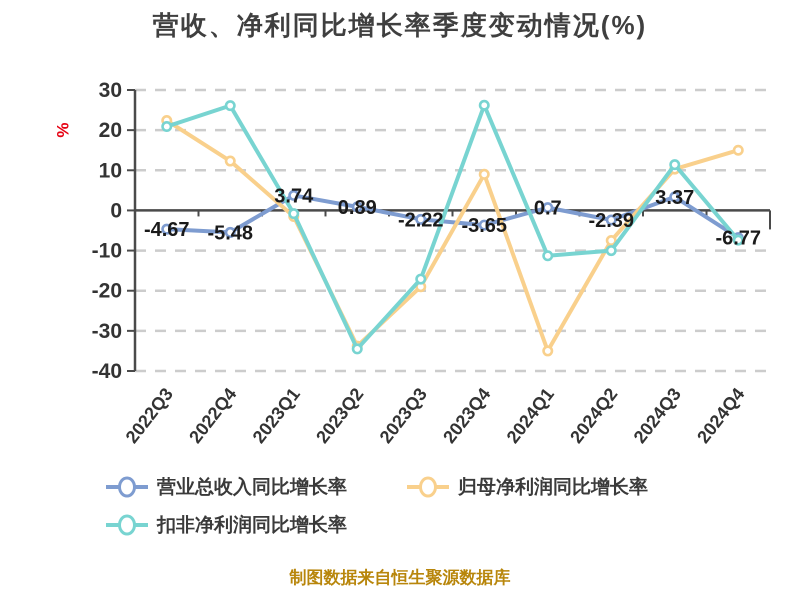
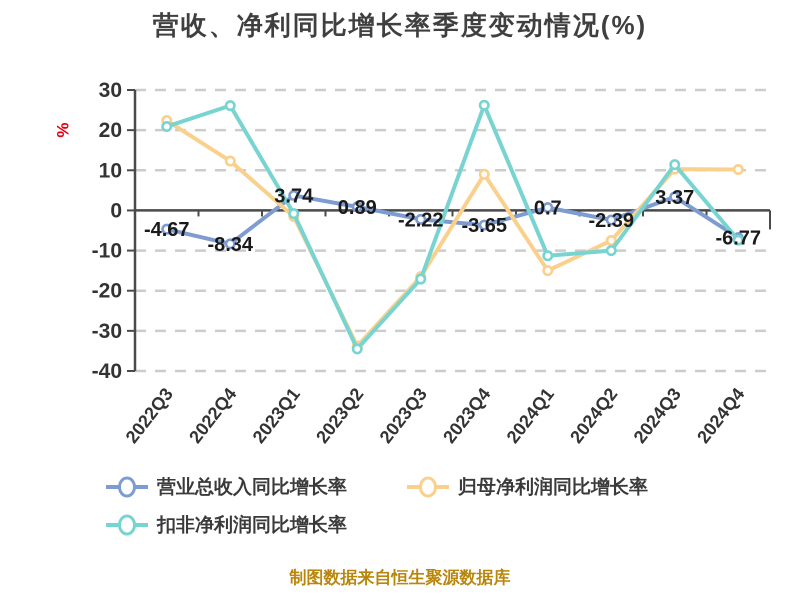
营业总收入同比增长率/2022Q4: -5.48 -> -8.34
归母净利润同比增长率/2023Q3: -19 -> -16
归母净利润同比增长率/2024Q1: -35 -> -15
归母净利润同比增长率/2024Q4: 15 -> 10
